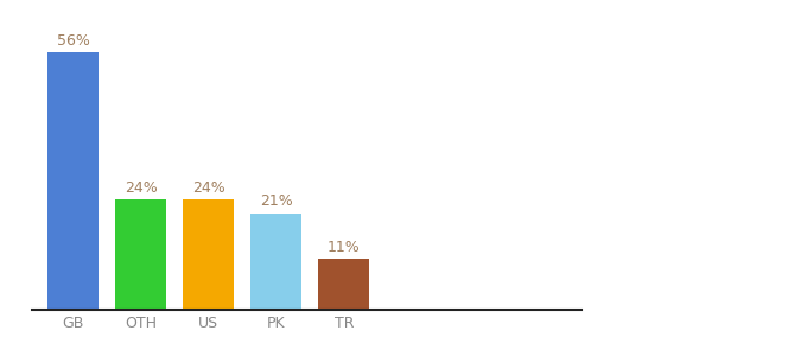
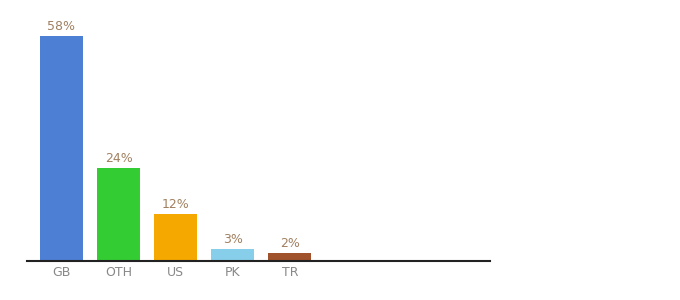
GB: 56% -> 58%
US: 24% -> 12%
PK: 21% -> 3%
TR: 11% -> 2%
